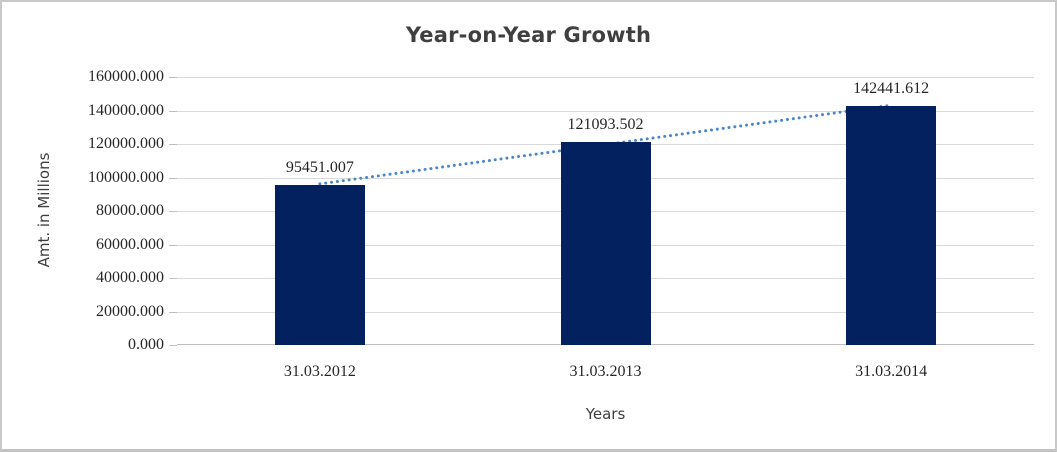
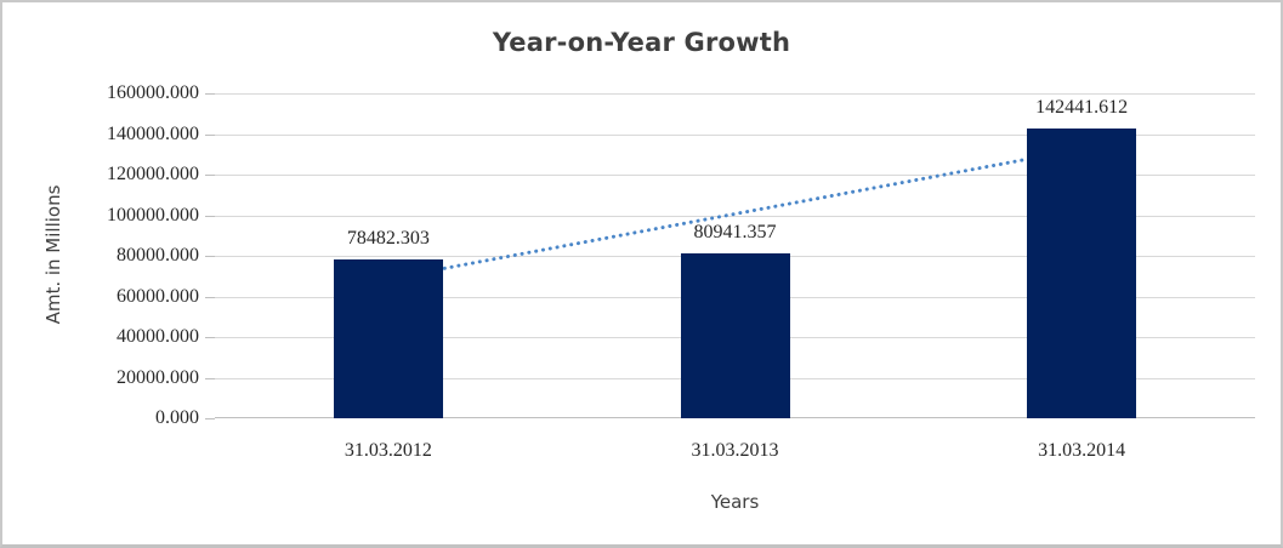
31.03.2012: 95451.007 -> 78482.303
31.03.2013: 121093.502 -> 80941.357
